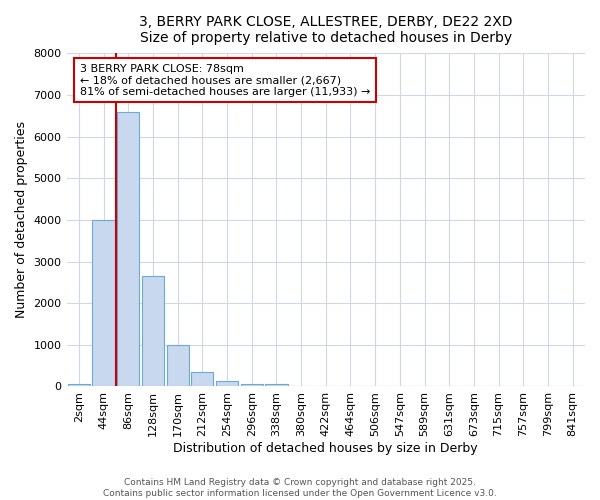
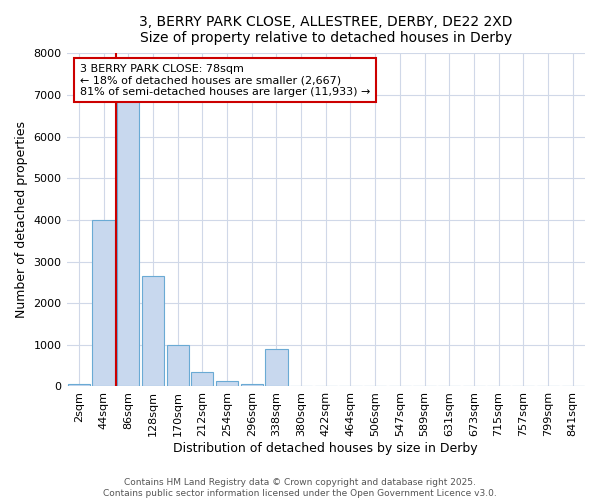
86sqm: 6600 -> 6850
338sqm: 50 -> 900
